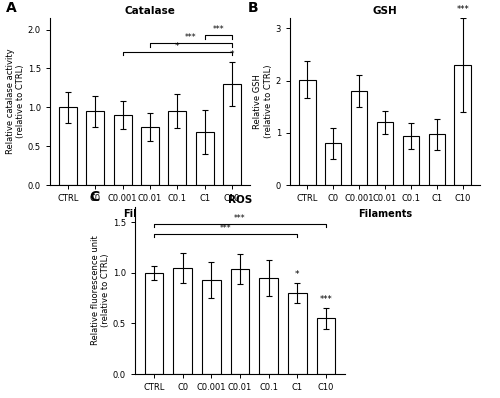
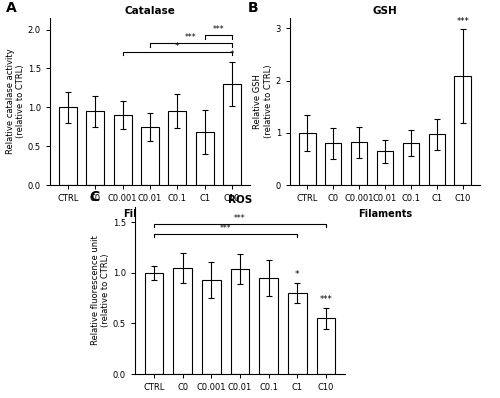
GSH/CTRL: 2.02 -> 1.00
GSH/C0.001: 1.80 -> 0.82
GSH/C0.01: 1.20 -> 0.65
GSH/C0.1: 0.94 -> 0.80
GSH/C10: 2.30 -> 2.08
